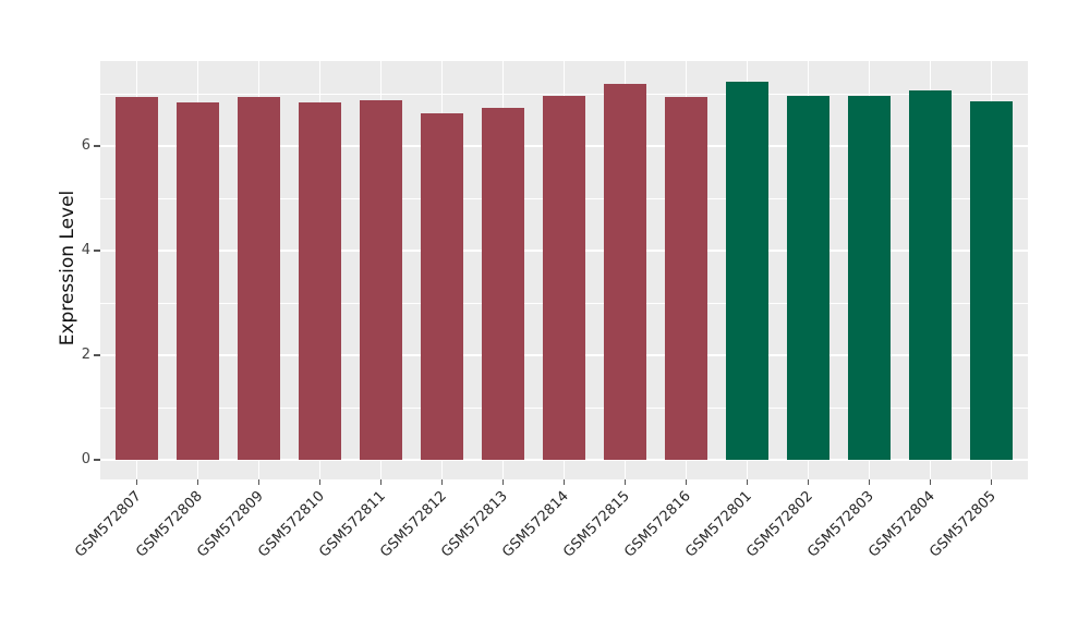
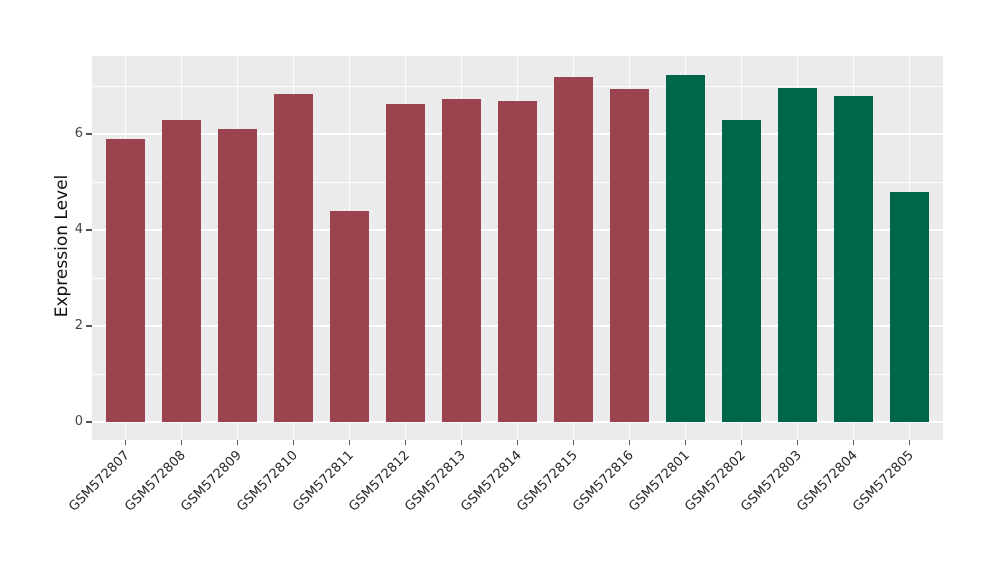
GSM572807: 7.0 -> 5.9
GSM572808: 6.8 -> 6.3
GSM572809: 7.0 -> 6.1
GSM572811: 6.9 -> 4.4
GSM572814: 7.0 -> 6.7
GSM572802: 7.0 -> 6.3
GSM572804: 7.1 -> 6.8
GSM572805: 6.8 -> 4.8
